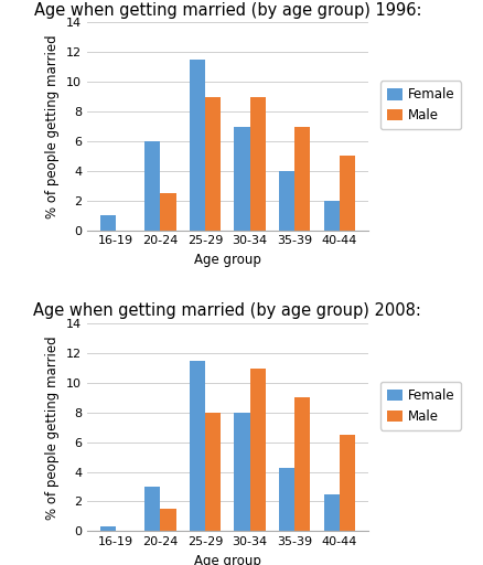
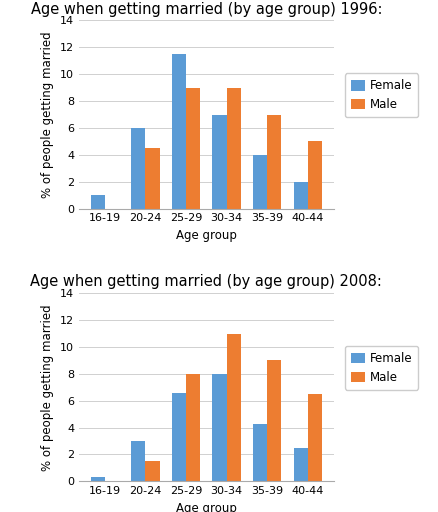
Age when getting married (by age group) 1996:/Male/20-24: 2.5 -> 4.5
Age when getting married (by age group) 2008:/Female/25-29: 11.5 -> 6.6
